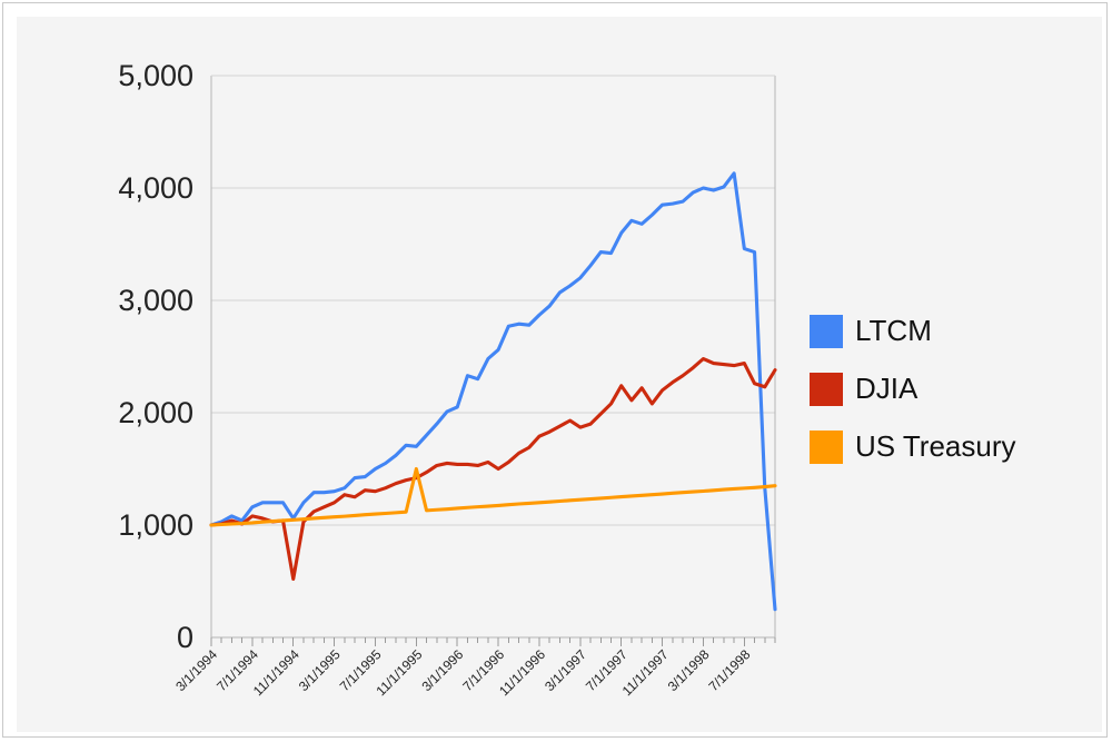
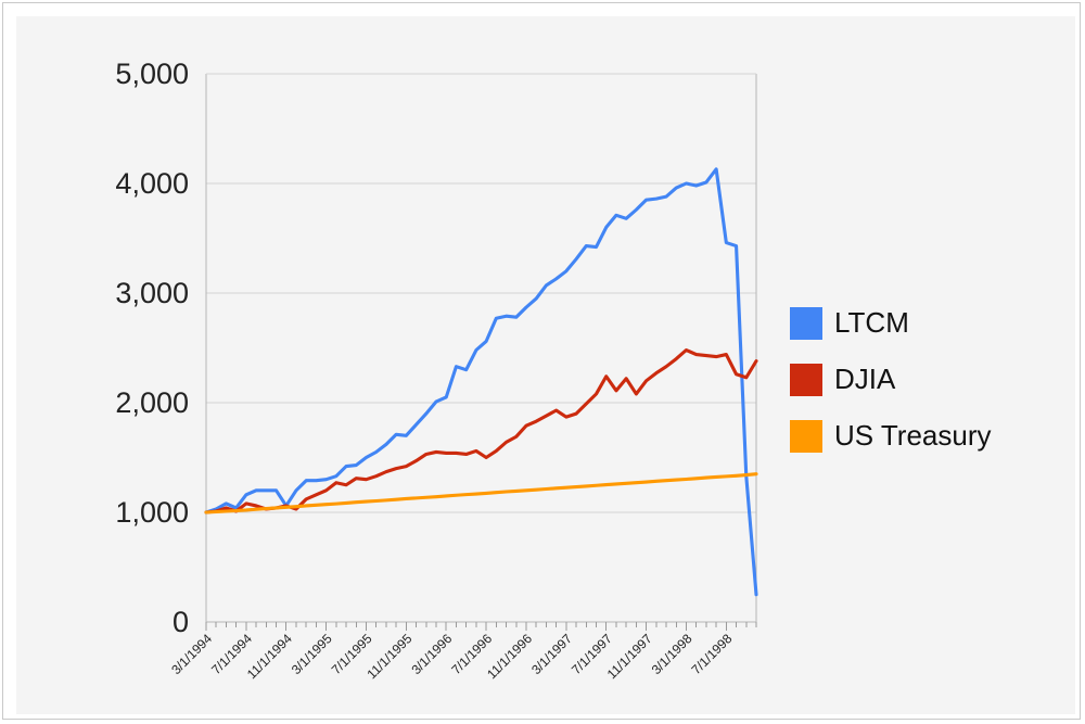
DJIA/11/1/1994: 520 -> 1060
US Treasury/11/1/1995: 1500 -> 1120
